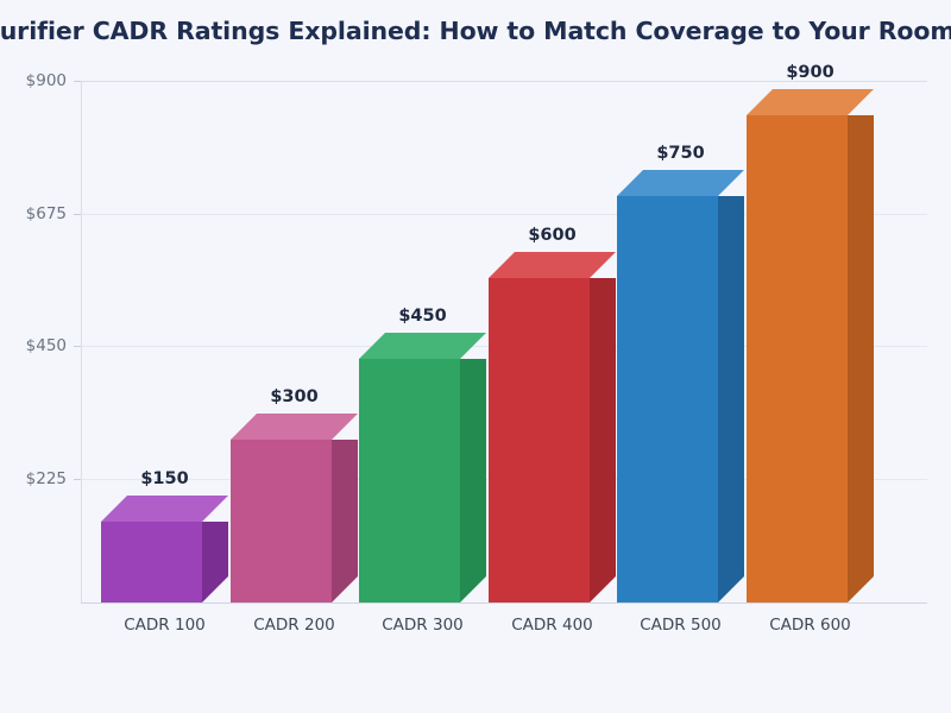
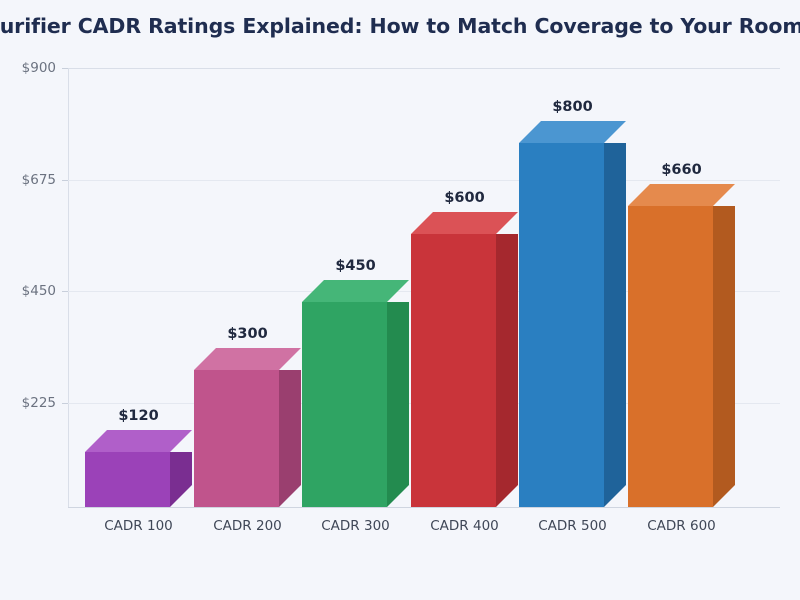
CADR 100: $150 -> $120
CADR 500: $750 -> $800
CADR 600: $900 -> $660
